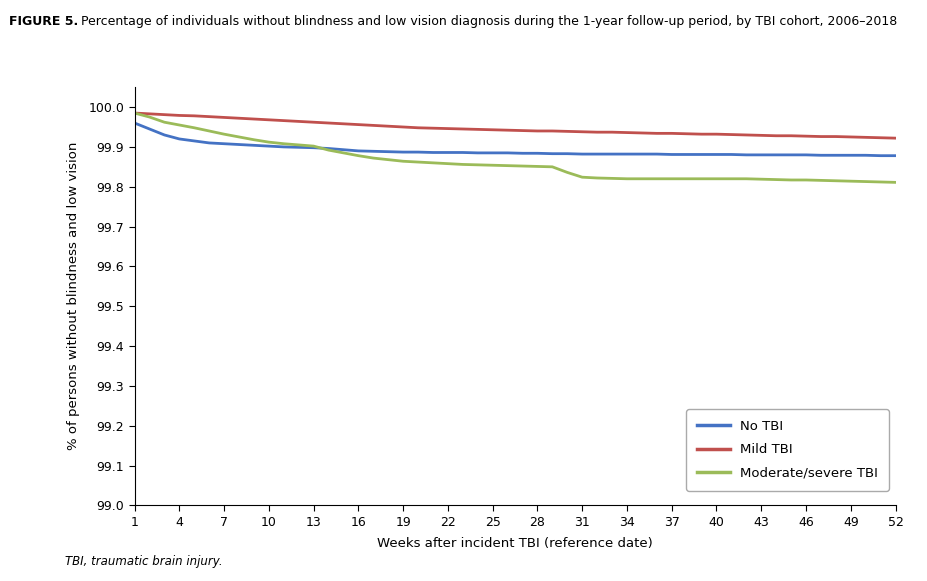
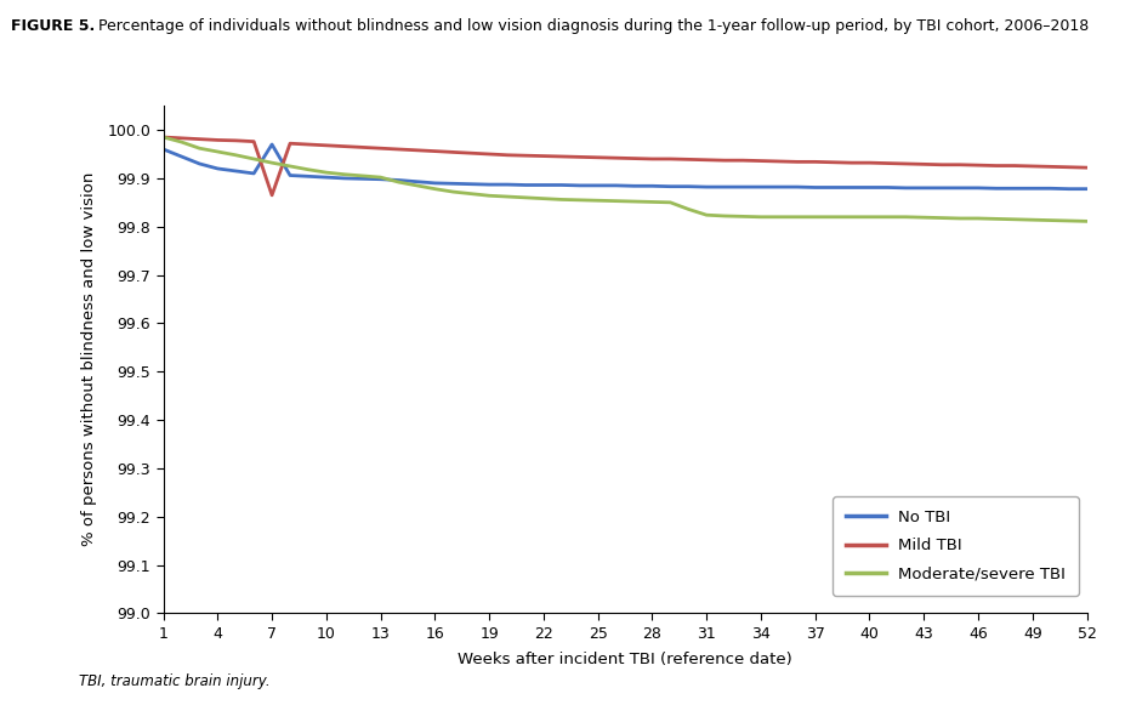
No TBI/7: 99.908 -> 99.970
Mild TBI/7: 99.974 -> 99.865
